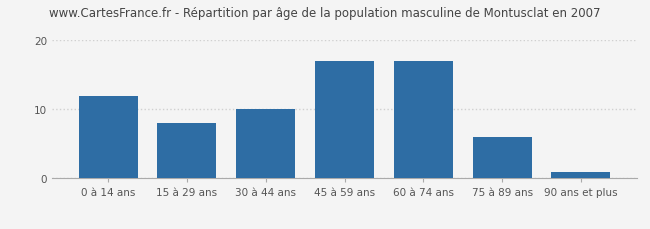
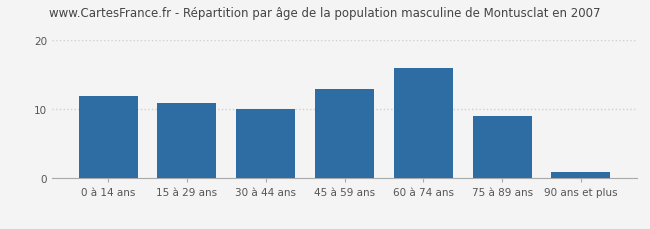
15 à 29 ans: 8 -> 11
45 à 59 ans: 17 -> 13
60 à 74 ans: 17 -> 16
75 à 89 ans: 6 -> 9
